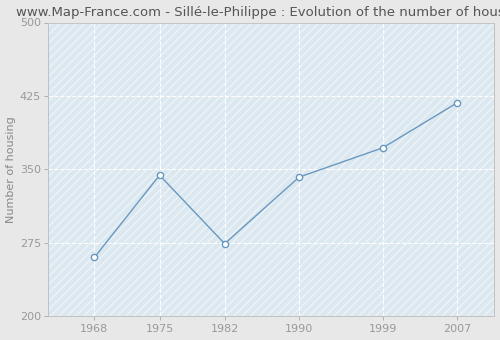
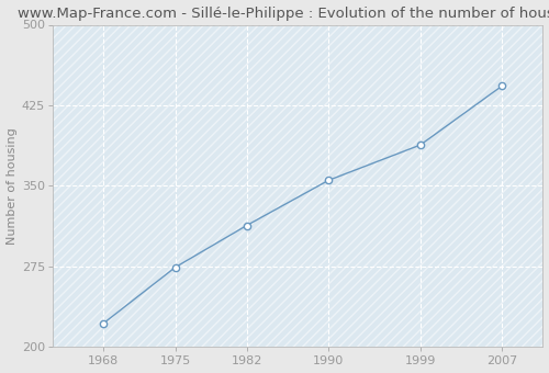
1968: 260 -> 222
1975: 344 -> 274
1982: 274 -> 313
1990: 342 -> 355
1999: 372 -> 388
2007: 418 -> 443
